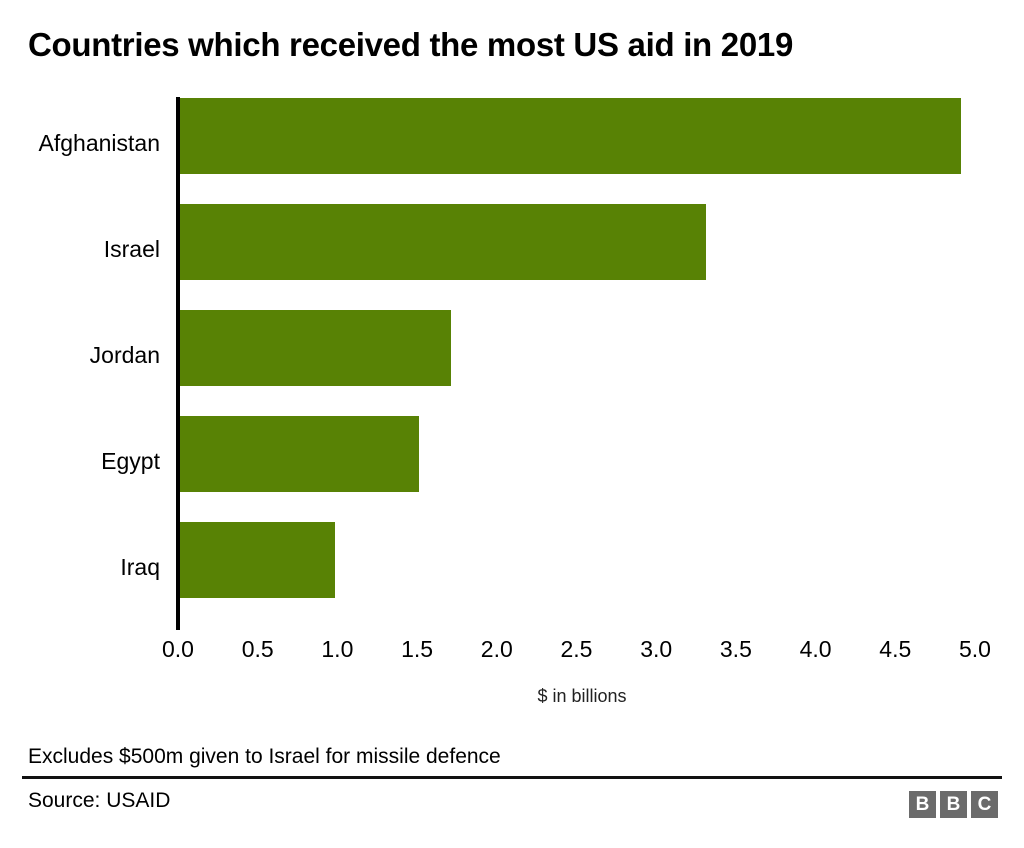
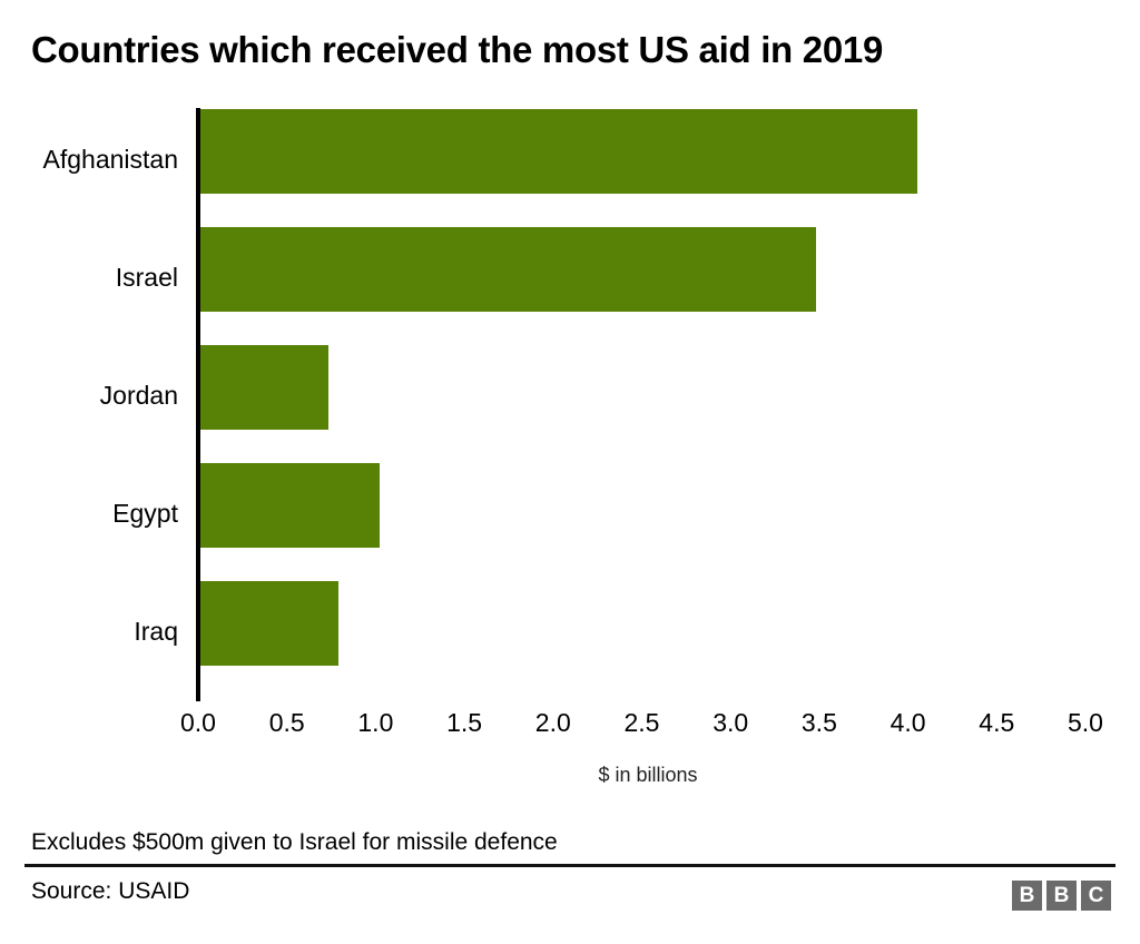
Afghanistan: 4.90 -> 4.04
Israel: 3.30 -> 3.47
Jordan: 1.70 -> 0.72
Egypt: 1.50 -> 1.01
Iraq: 0.97 -> 0.78
